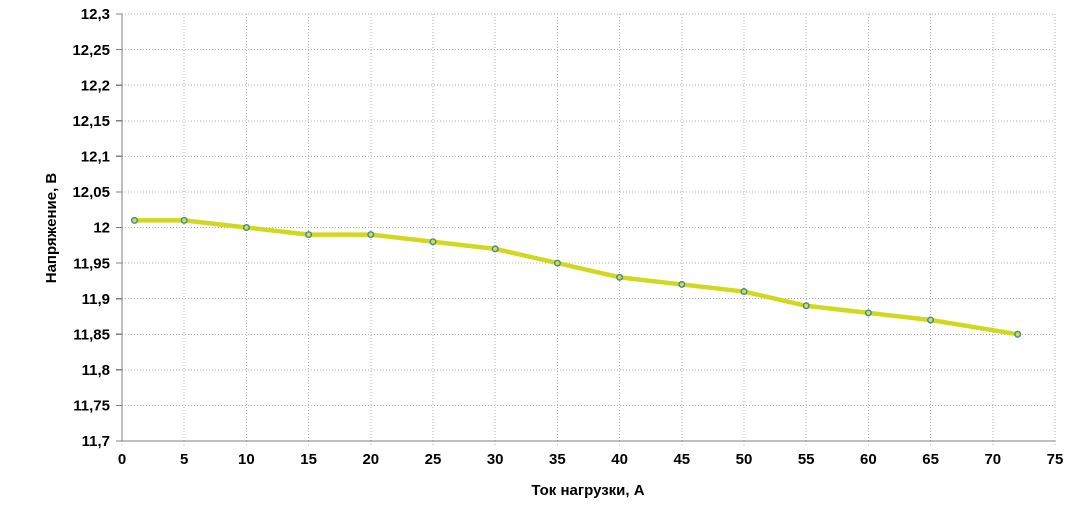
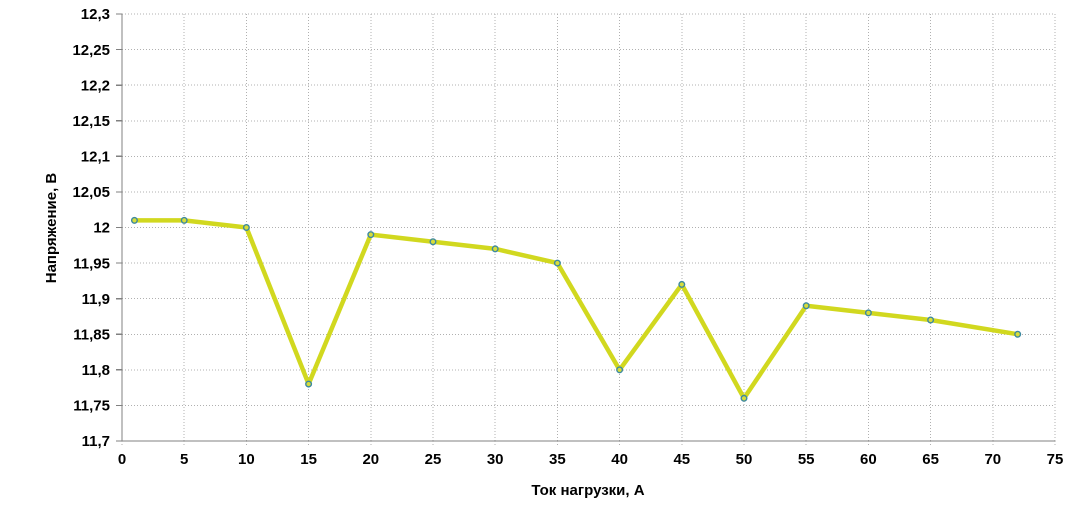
15: 11,99 -> 11,78
40: 11,93 -> 11,80
50: 11,91 -> 11,76
